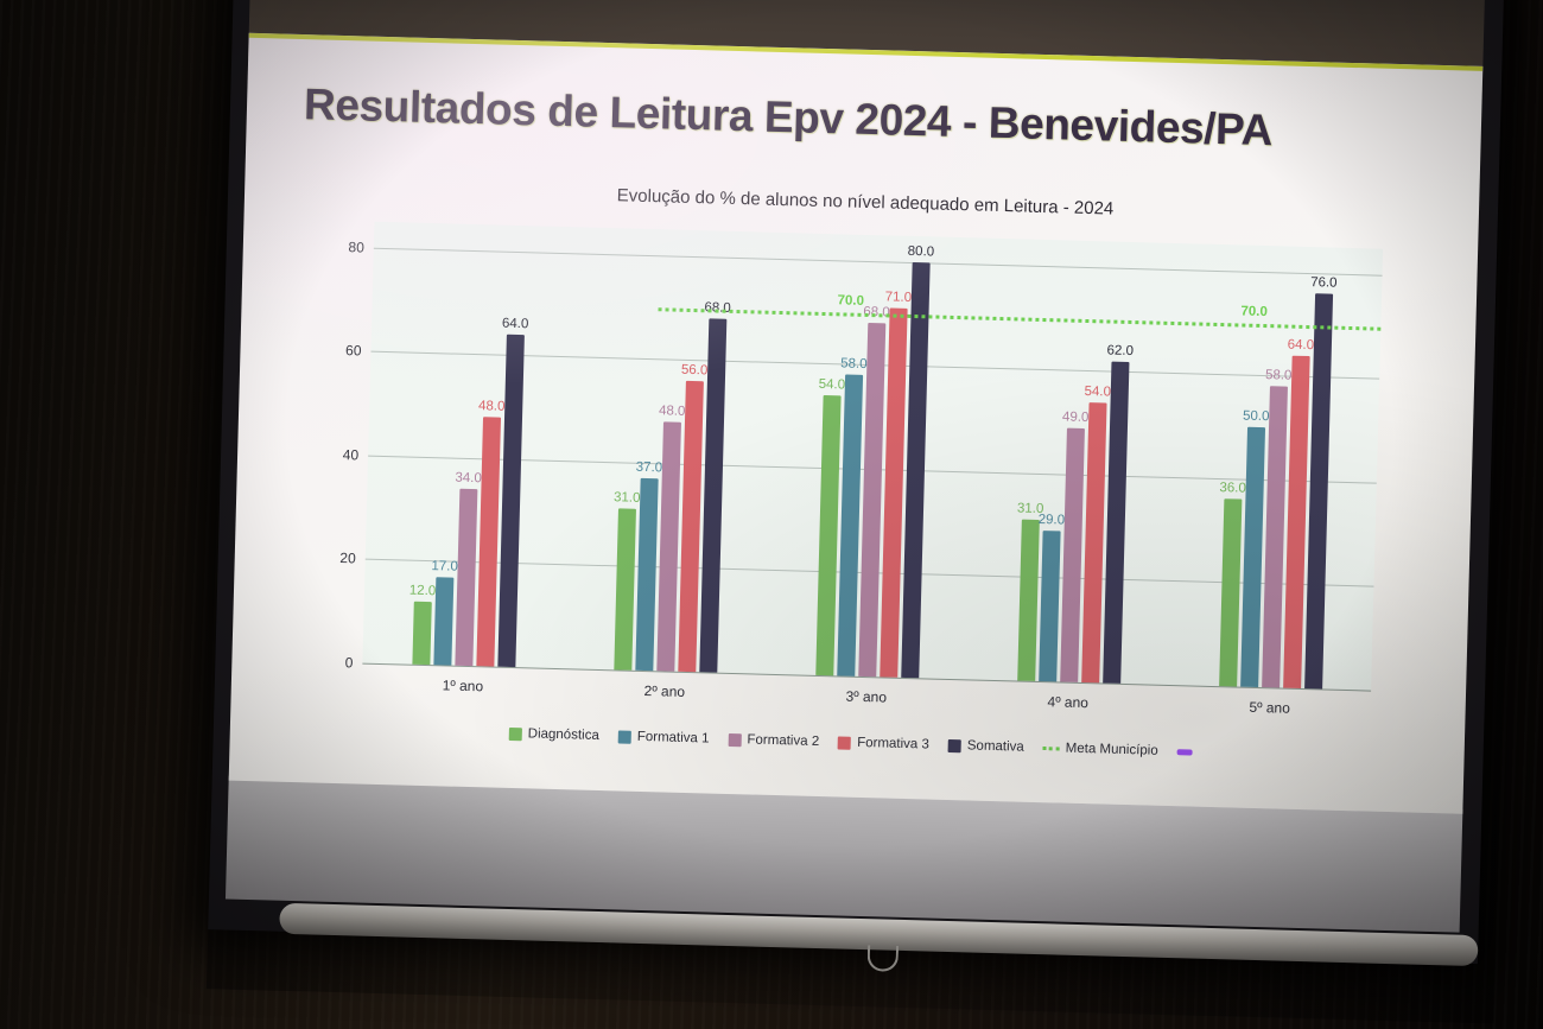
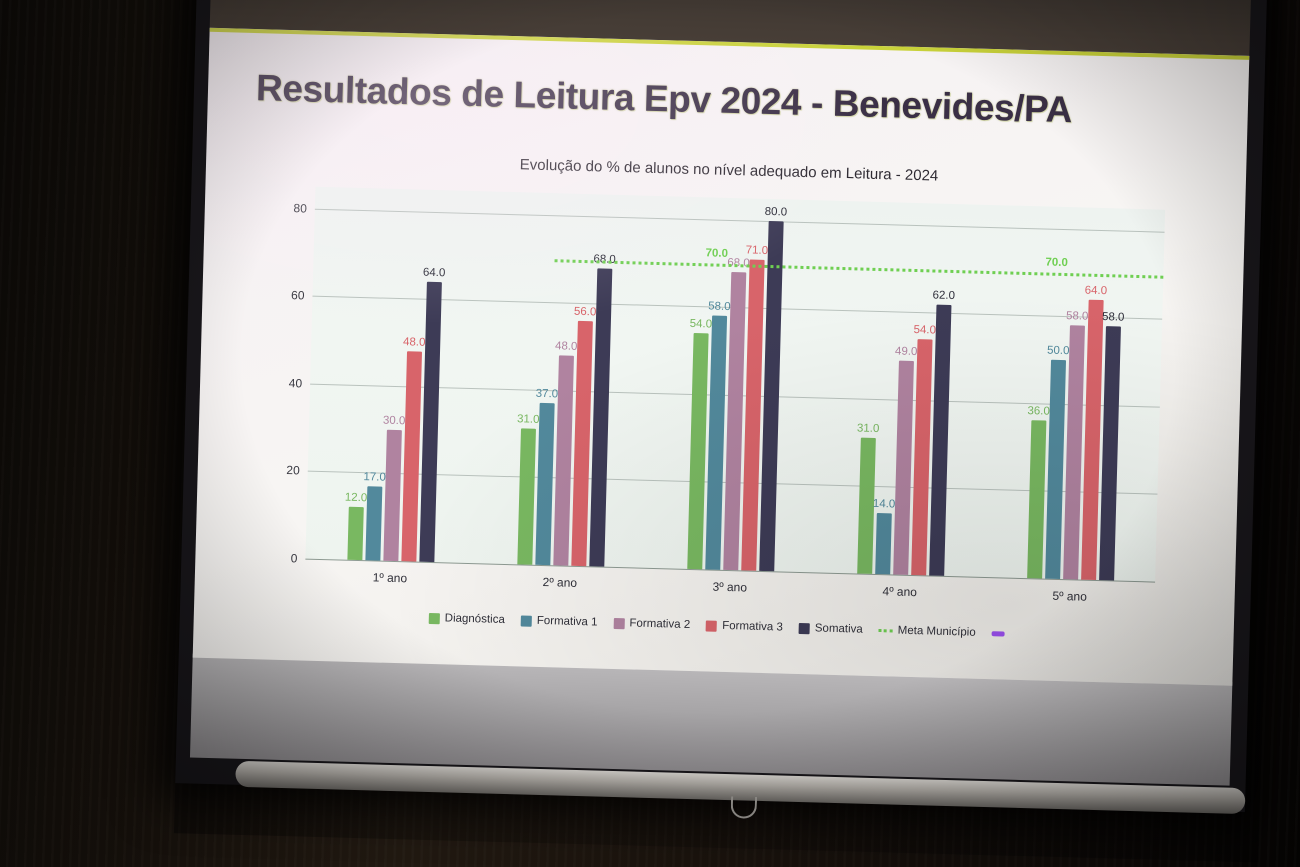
Formativa 2/1º ano: 34.0 -> 30.0
Formativa 1/4º ano: 29.0 -> 14.0
Somativa/5º ano: 76.0 -> 58.0
